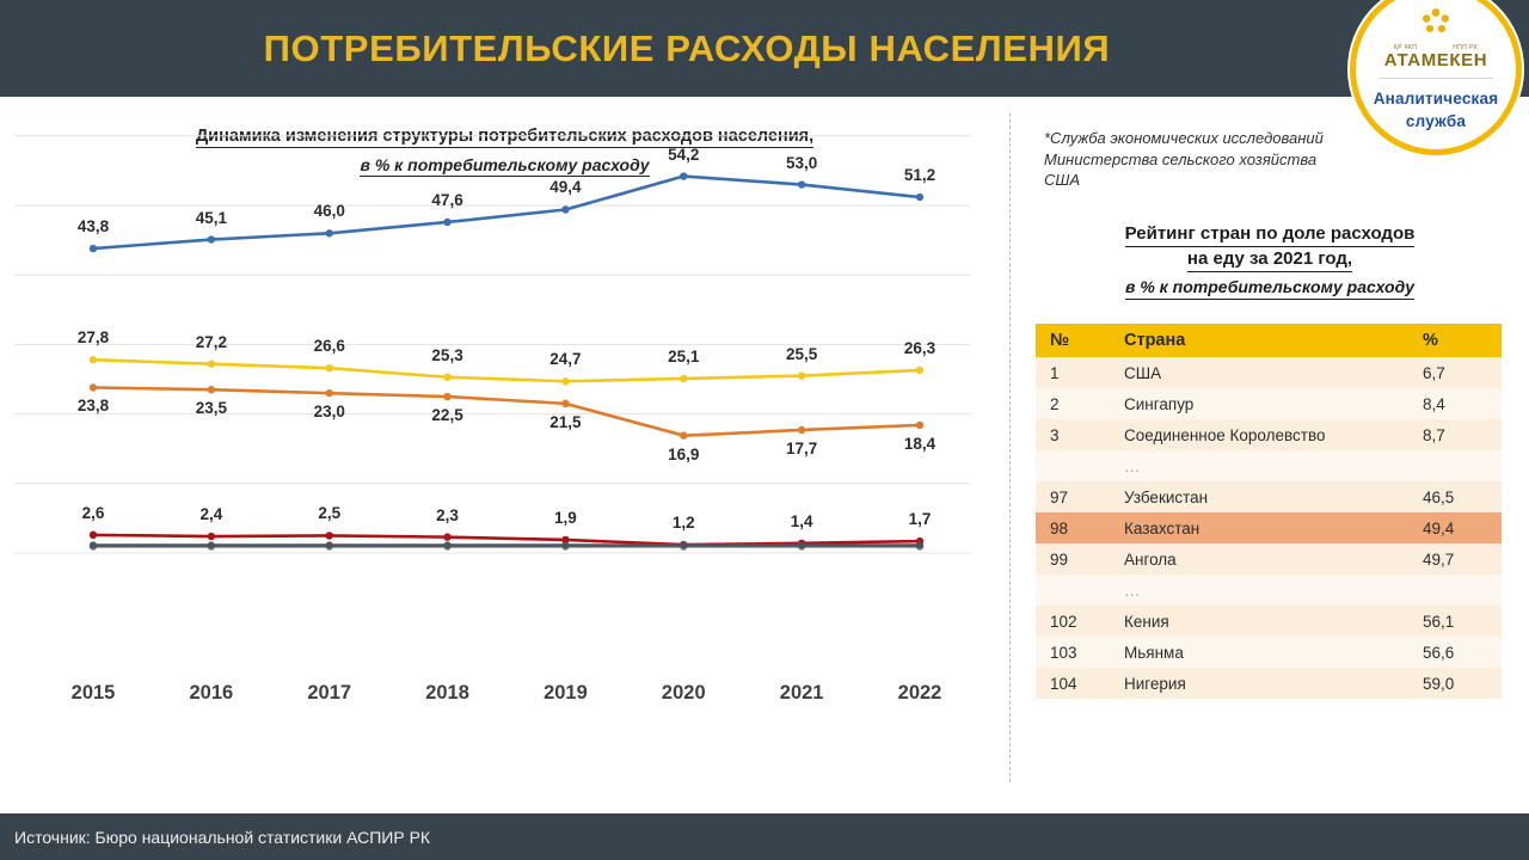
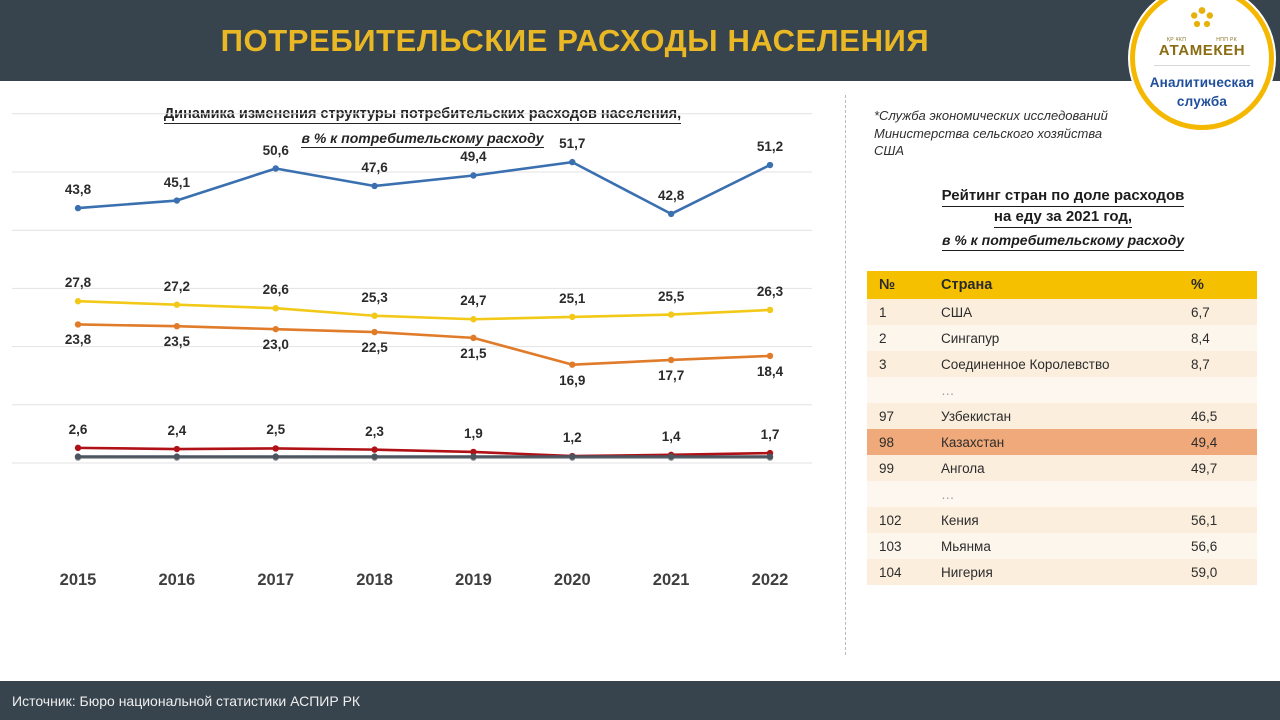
Продукты питания и безалкогольные напитки/2017: 46,0 -> 50,6
Продукты питания и безалкогольные напитки/2020: 54,2 -> 51,7
Продукты питания и безалкогольные напитки/2021: 53,0 -> 42,8
